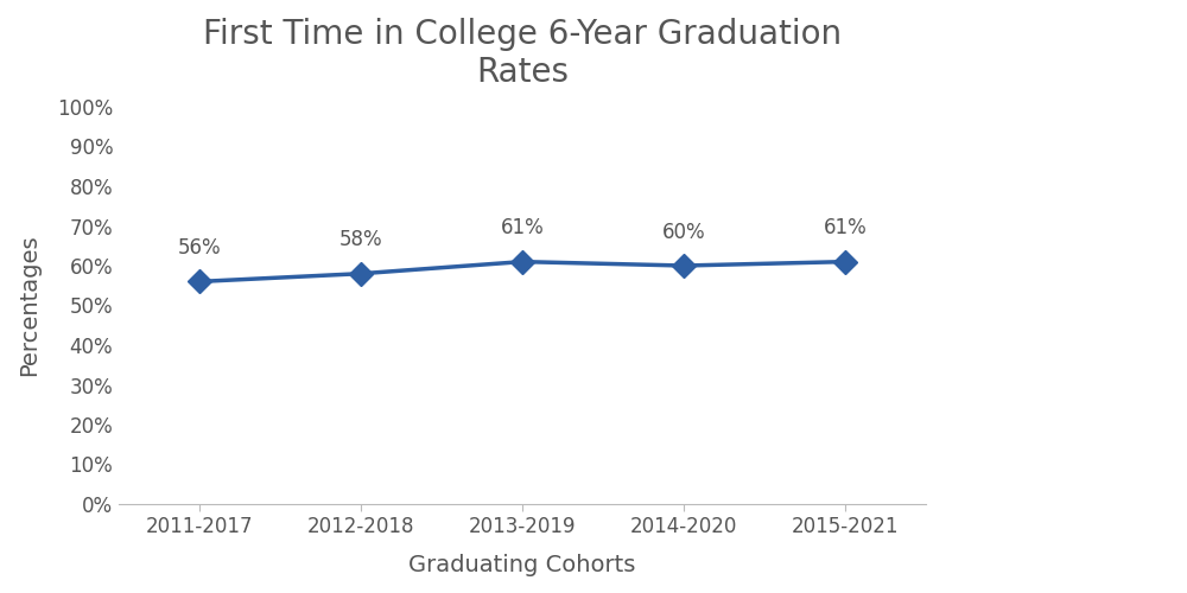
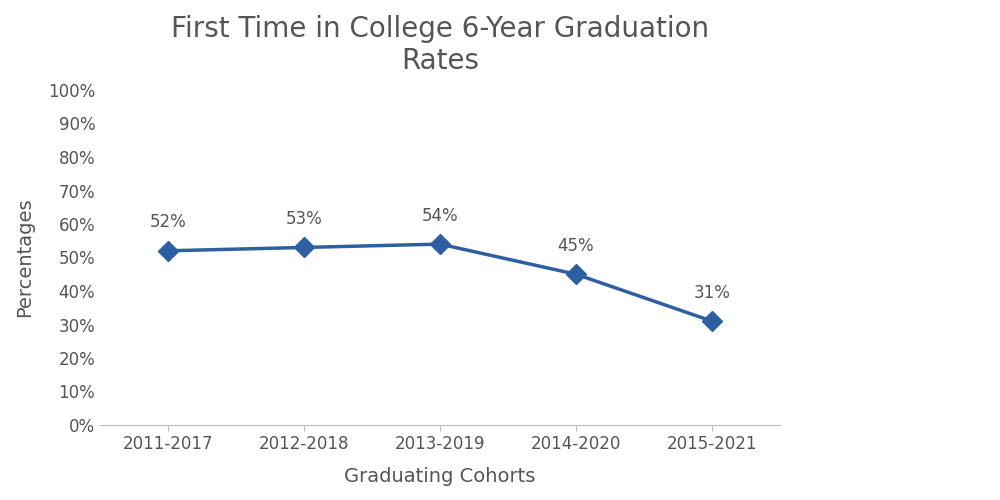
2011-2017: 56% -> 52%
2012-2018: 58% -> 53%
2013-2019: 61% -> 54%
2014-2020: 60% -> 45%
2015-2021: 61% -> 31%
